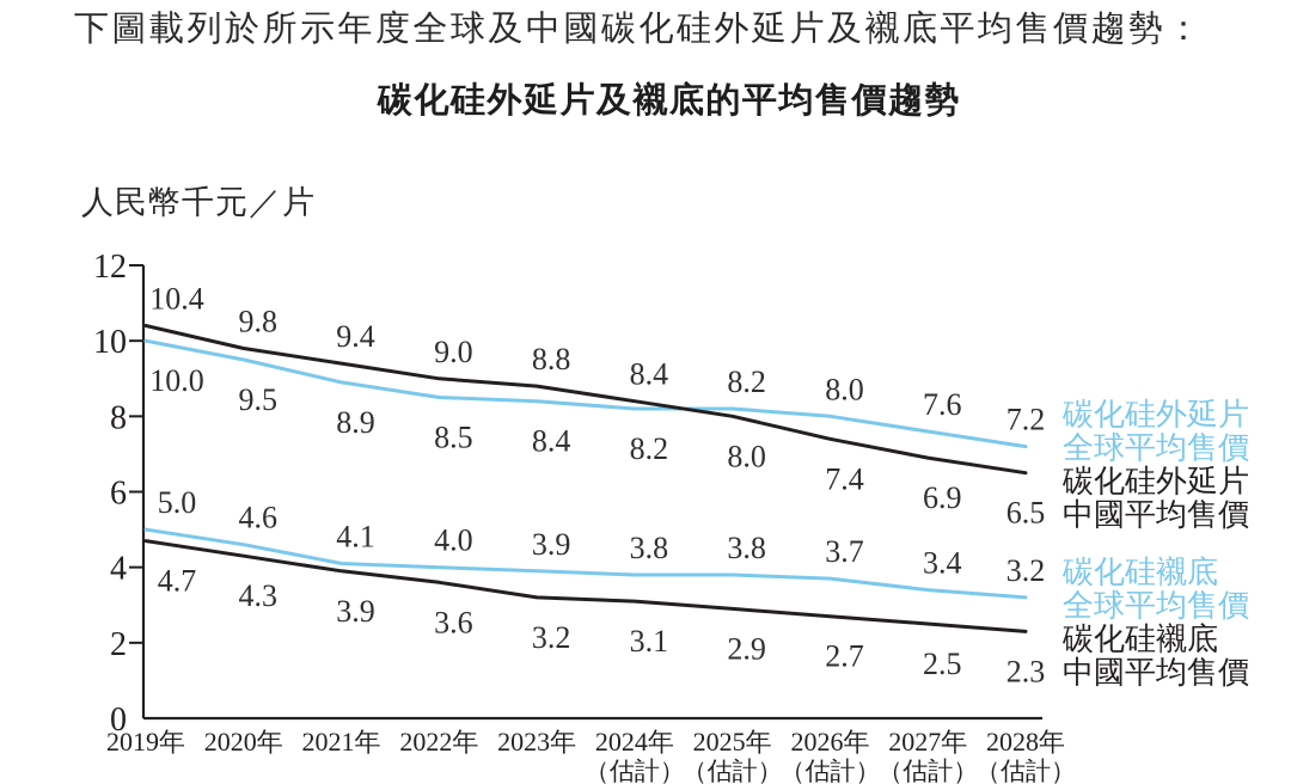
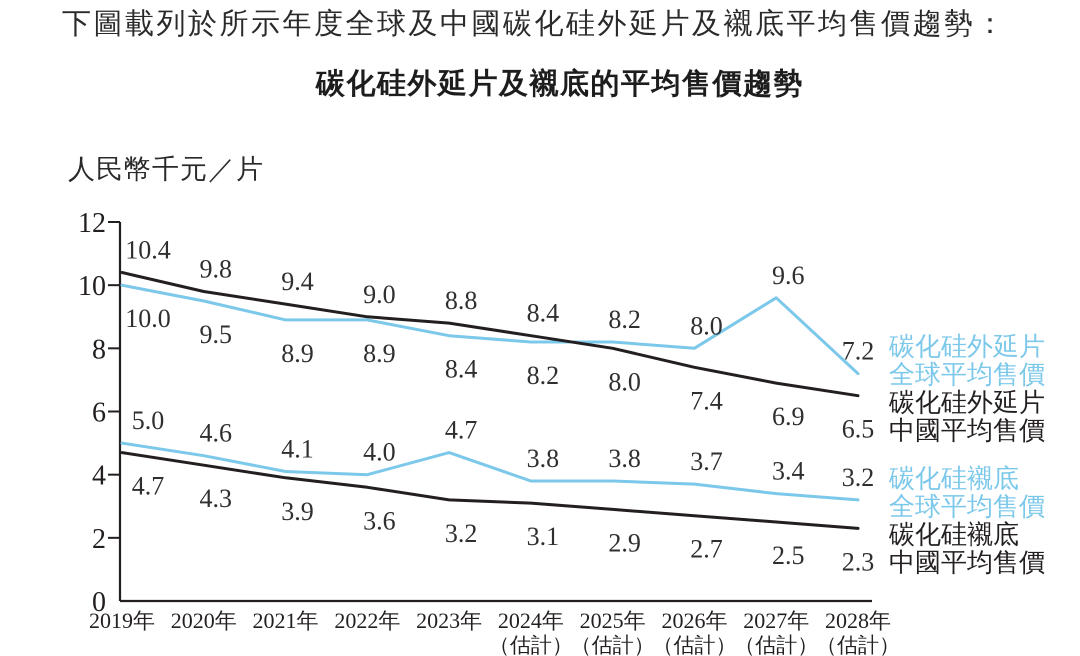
碳化硅外延片全球平均售價/2022年: 8.5 -> 8.9
碳化硅襯底全球平均售價/2023年: 3.9 -> 4.7
碳化硅外延片全球平均售價/2027年: 7.6 -> 9.6
